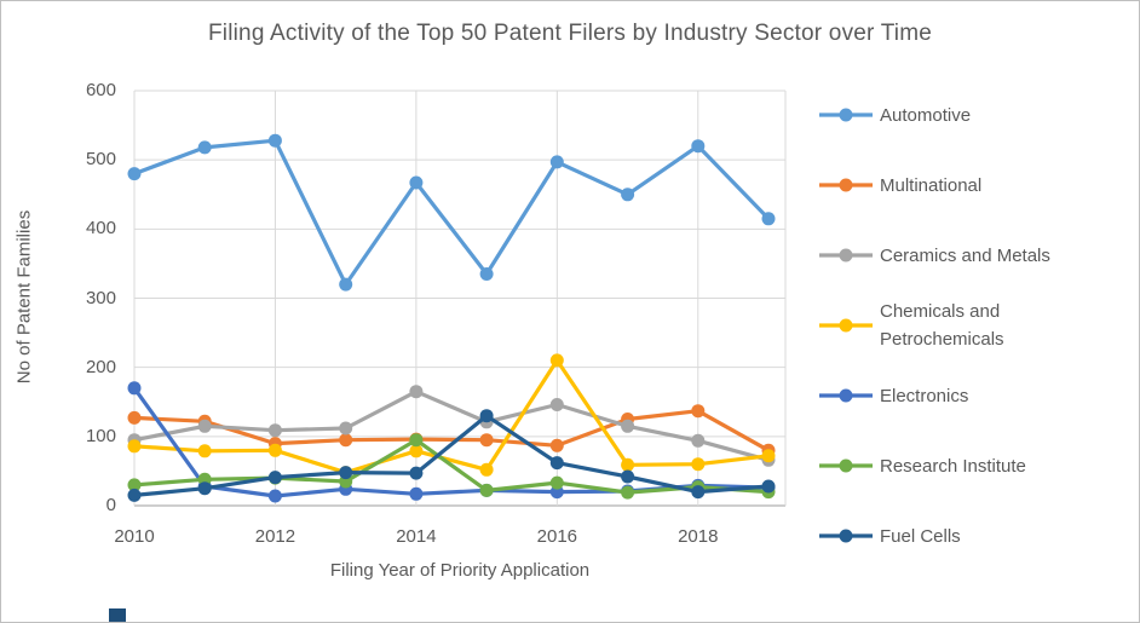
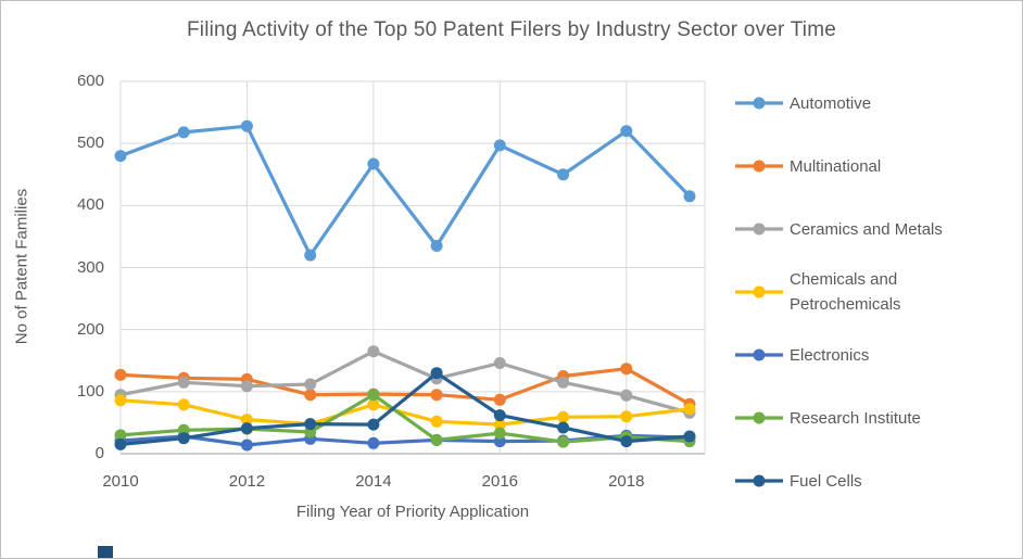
Electronics/2010: 170 -> 20
Multinational/2012: 90 -> 120
Chemicals and Petrochemicals/2012: 80 -> 60
Chemicals and Petrochemicals/2016: 210 -> 50
